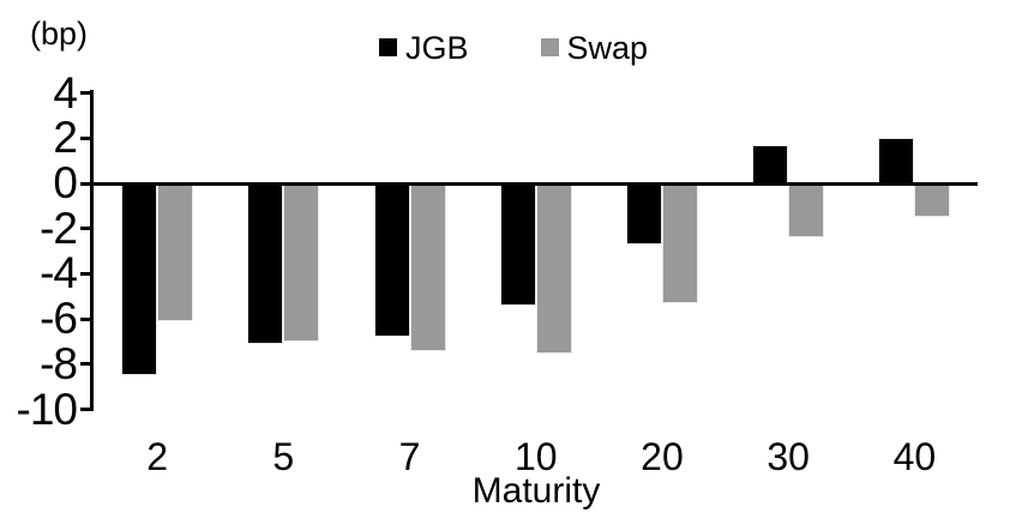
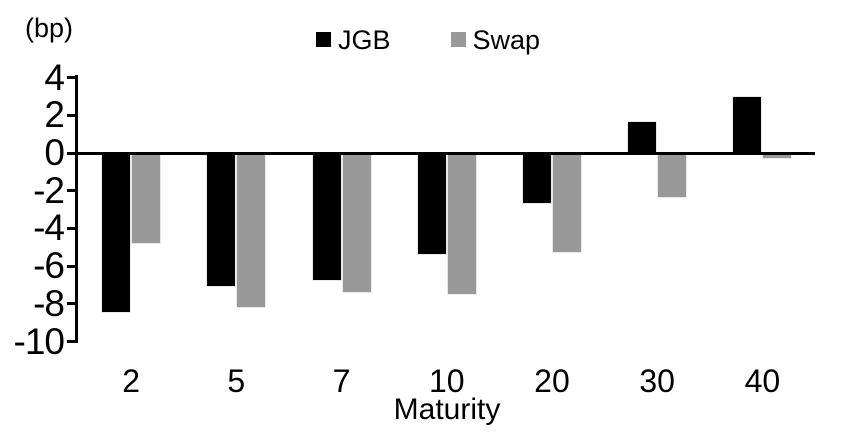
Swap/2: -6.1 -> -4.8
Swap/5: -7.0 -> -8.2
JGB/40: 2.0 -> 3.0
Swap/40: -1.5 -> -0.3
